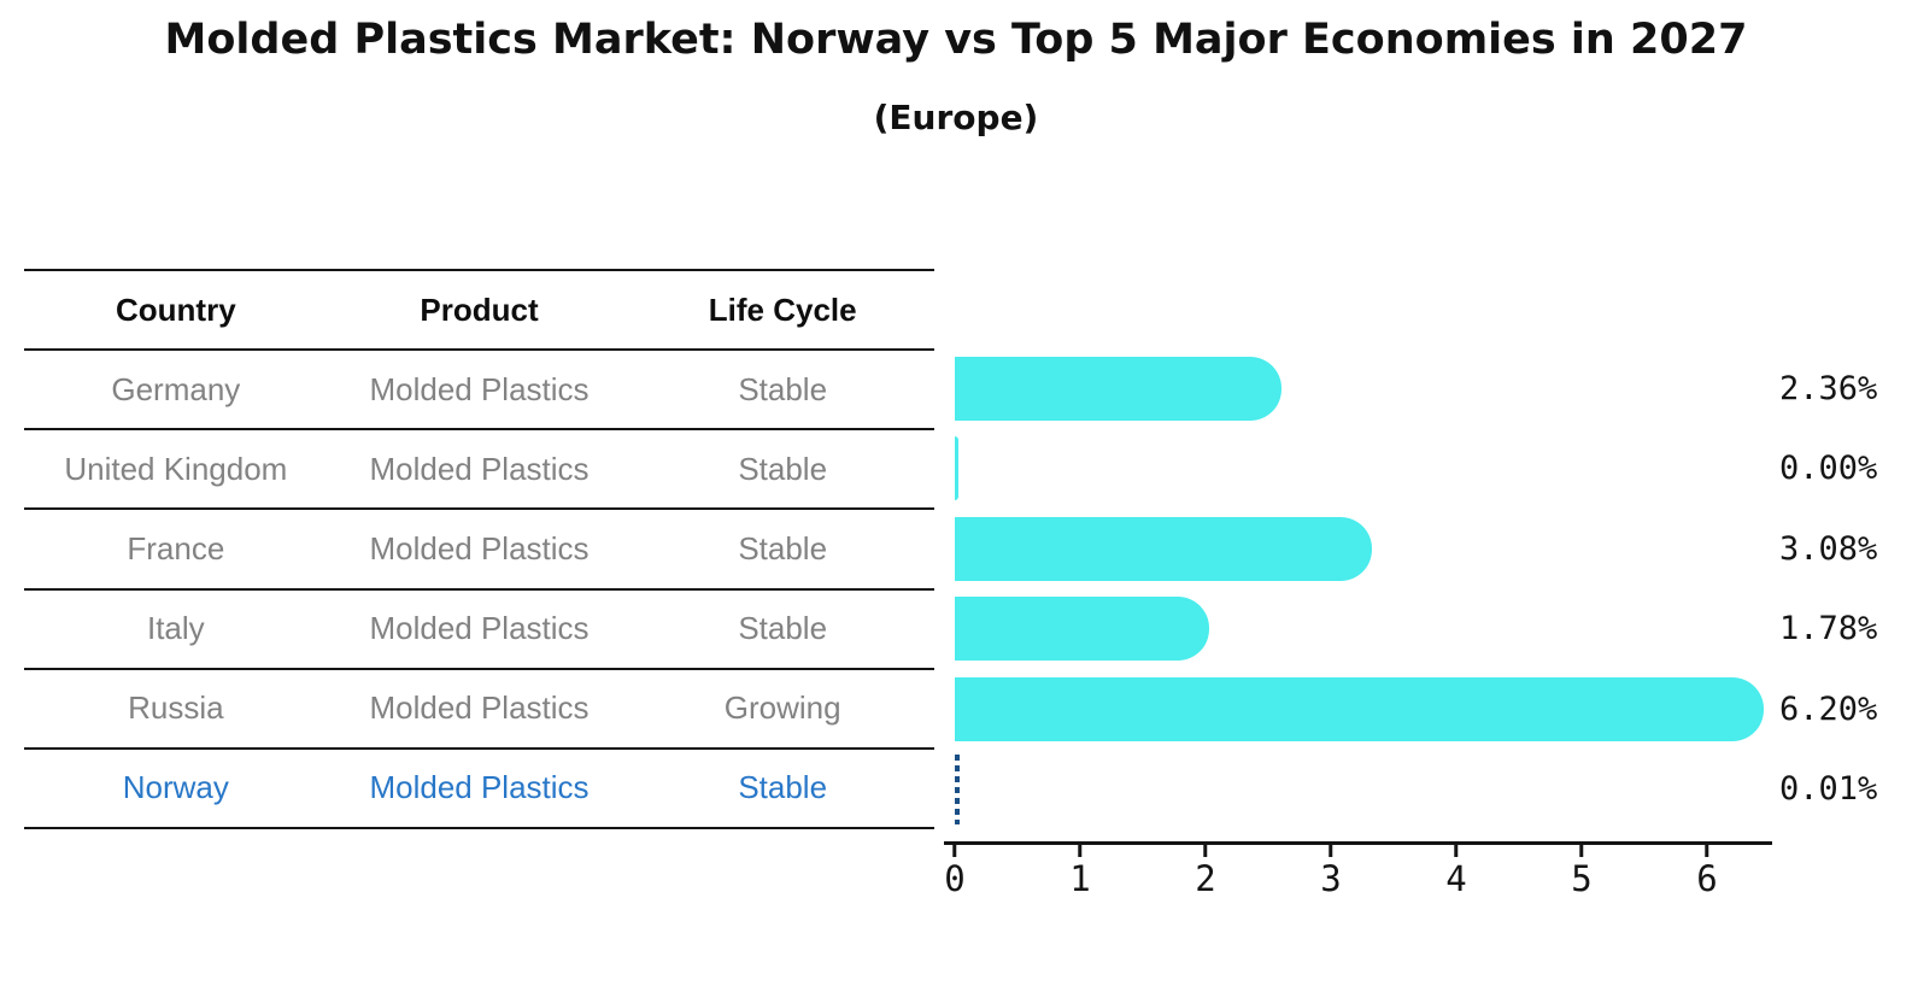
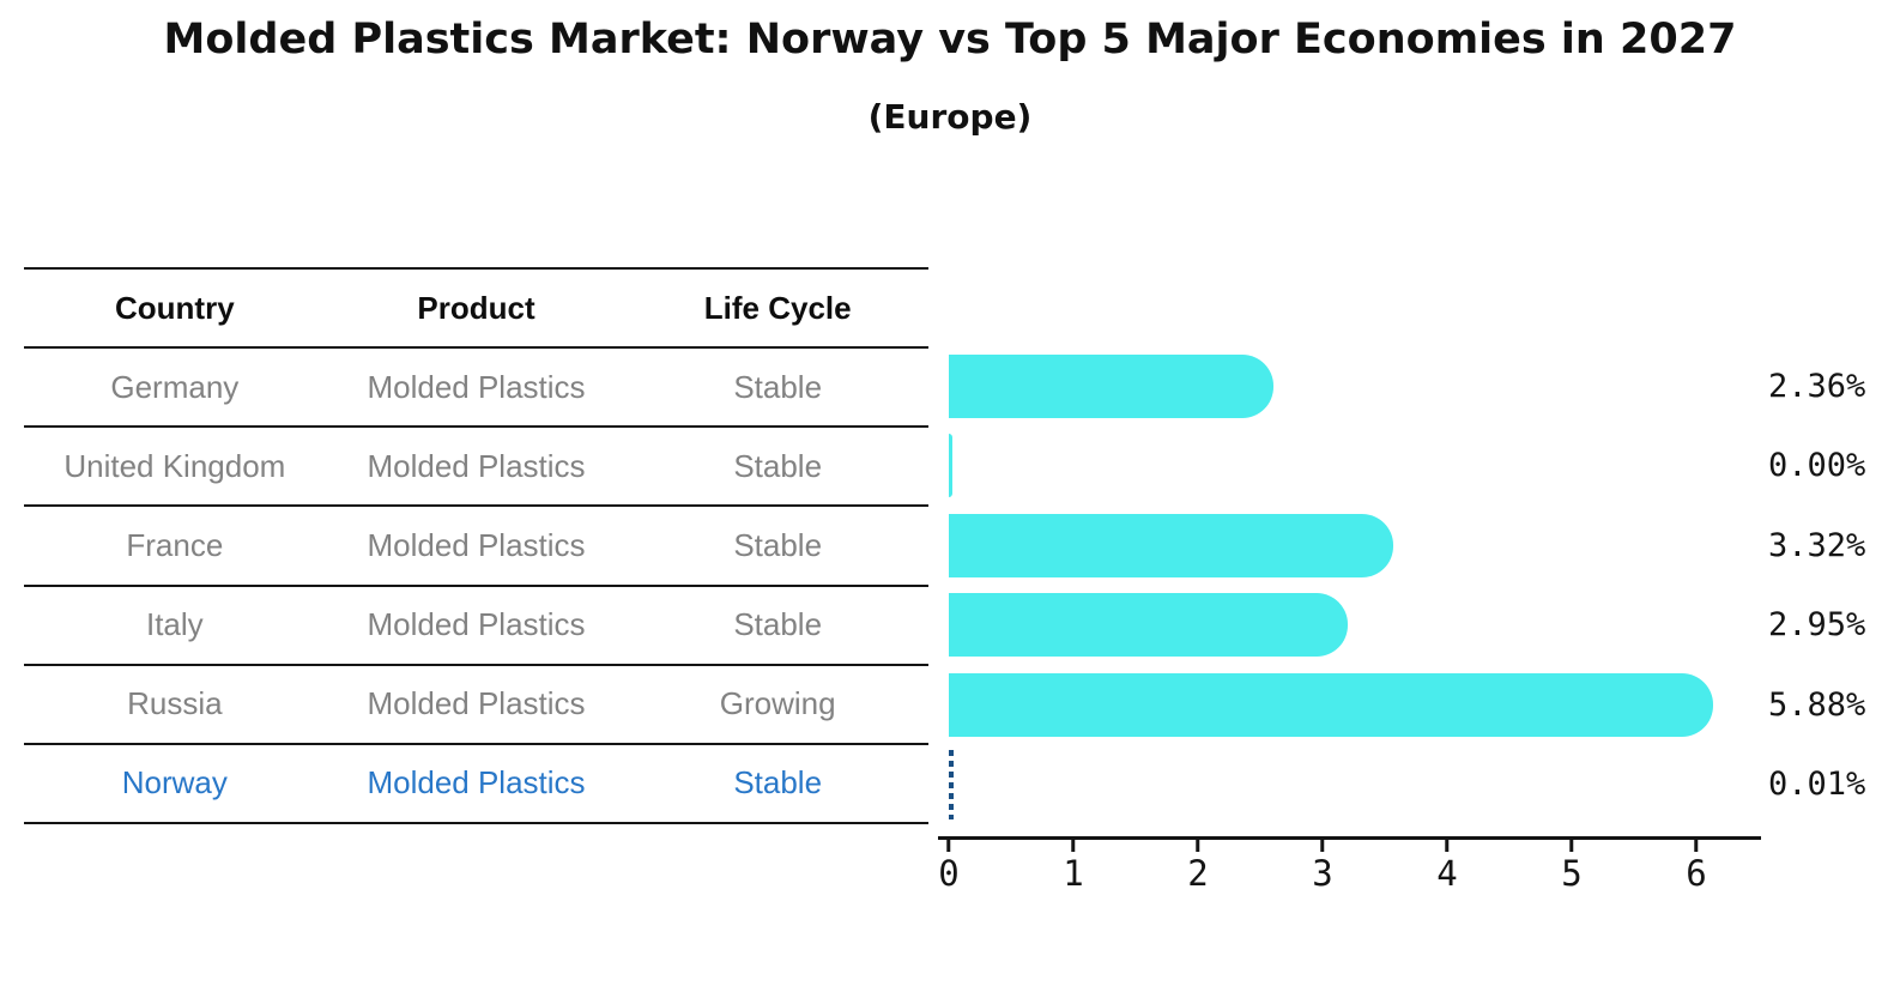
France: 3.08% -> 3.32%
Italy: 1.78% -> 2.95%
Russia: 6.20% -> 5.88%
